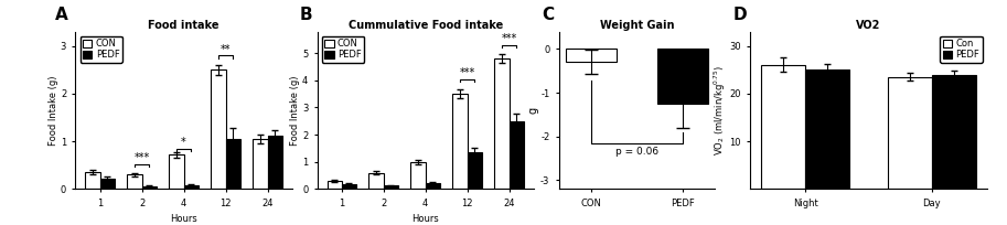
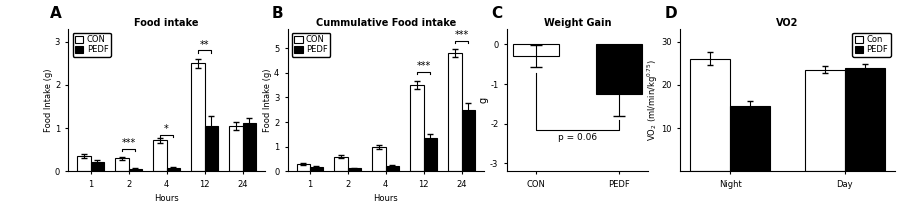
VO2/PEDF/Night: 25 -> 15
